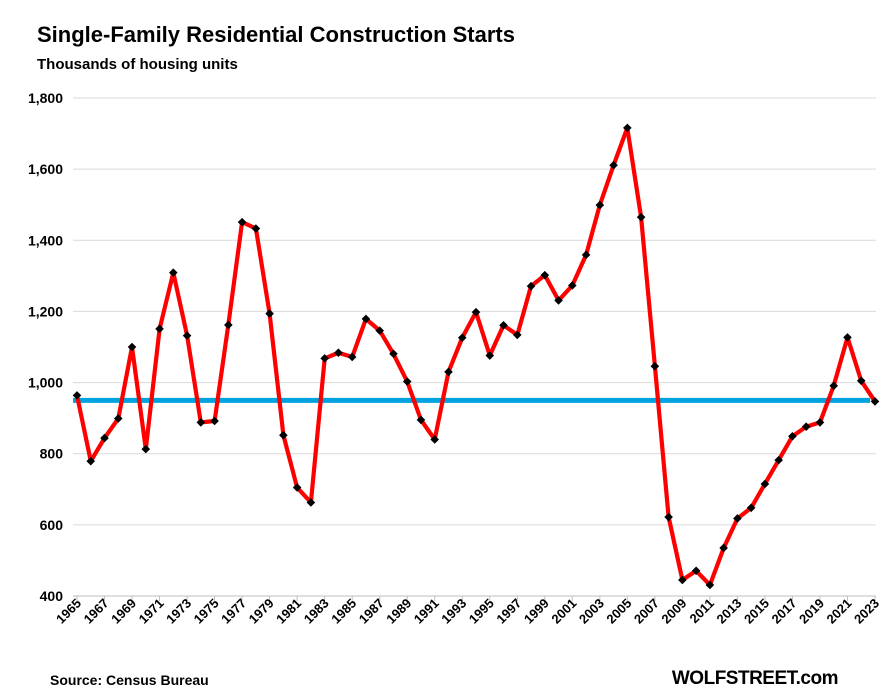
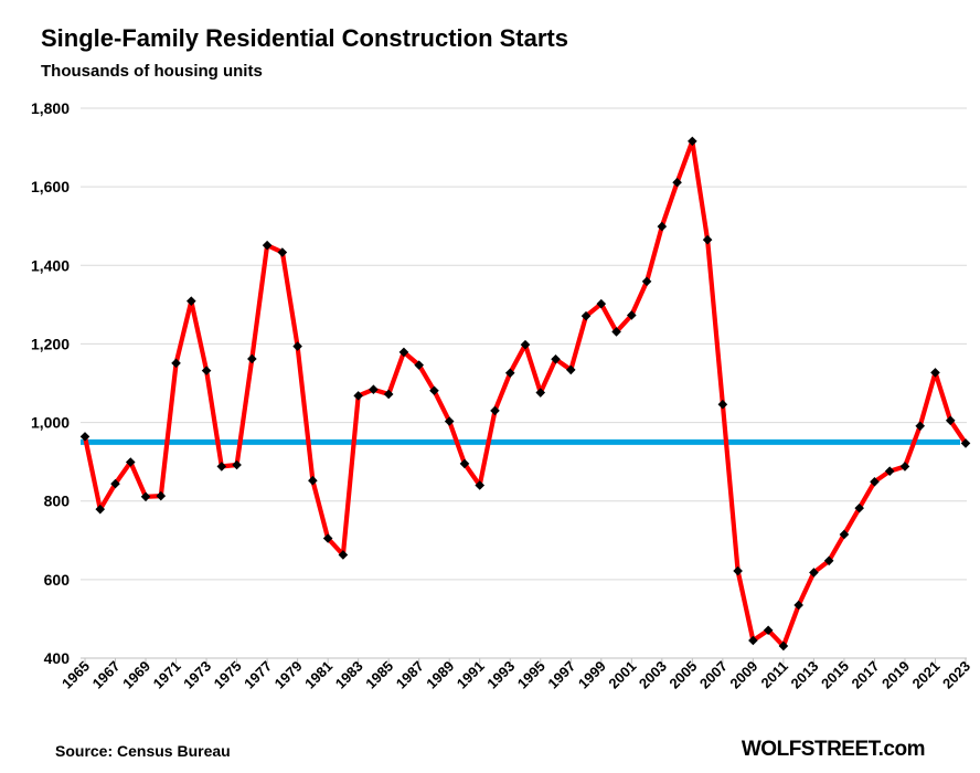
1969: 1100 -> 810
